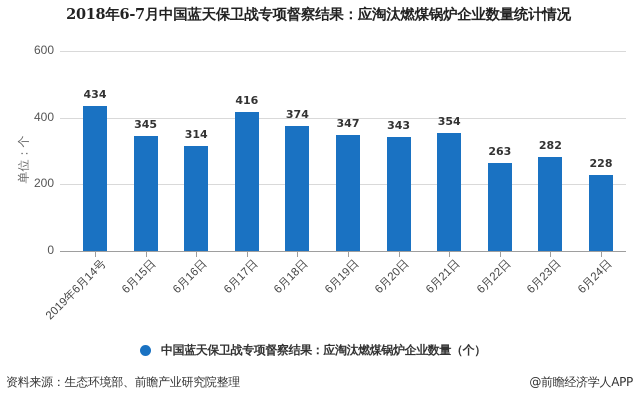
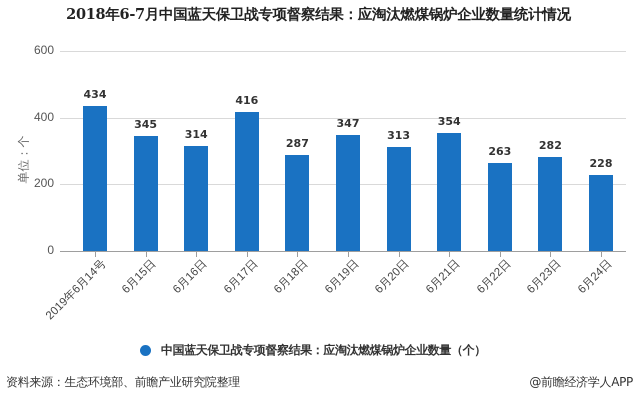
6月18日: 374 -> 287
6月20日: 343 -> 313
